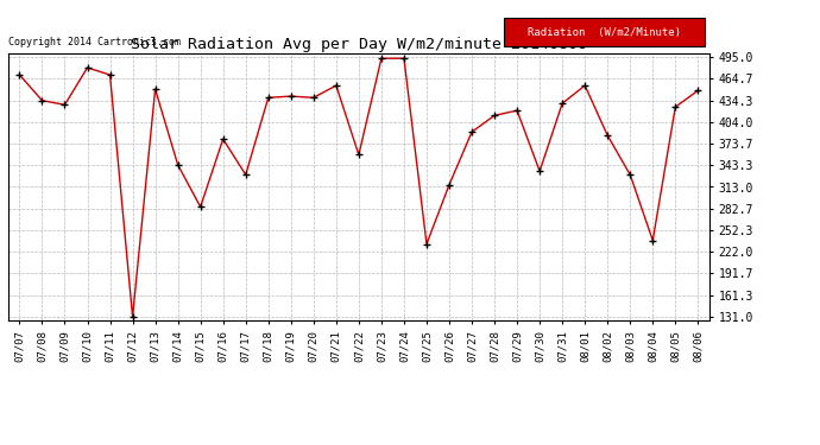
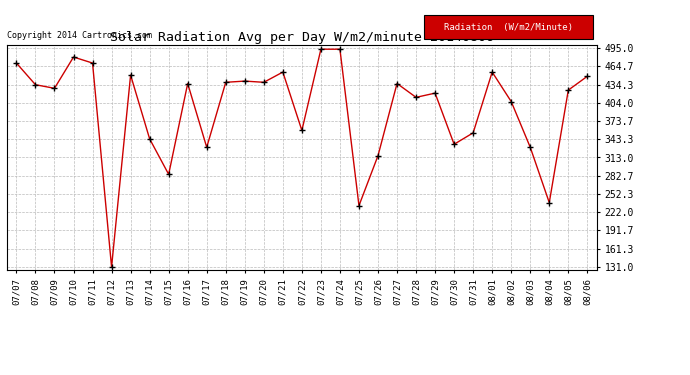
07/16: 380 -> 436
07/27: 390 -> 436
07/31: 430 -> 354
08/02: 385 -> 406
